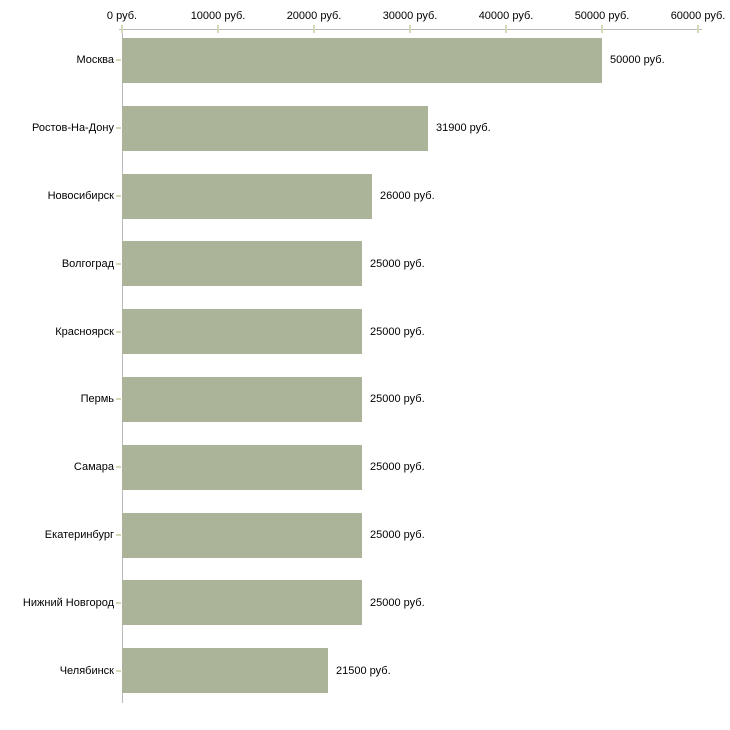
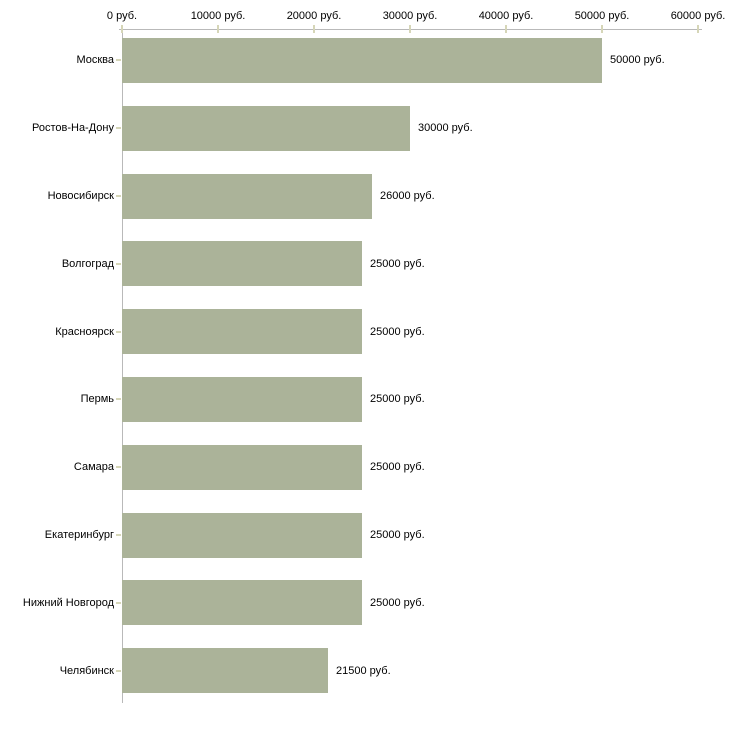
Ростов-На-Дону: 31900 -> 30000
